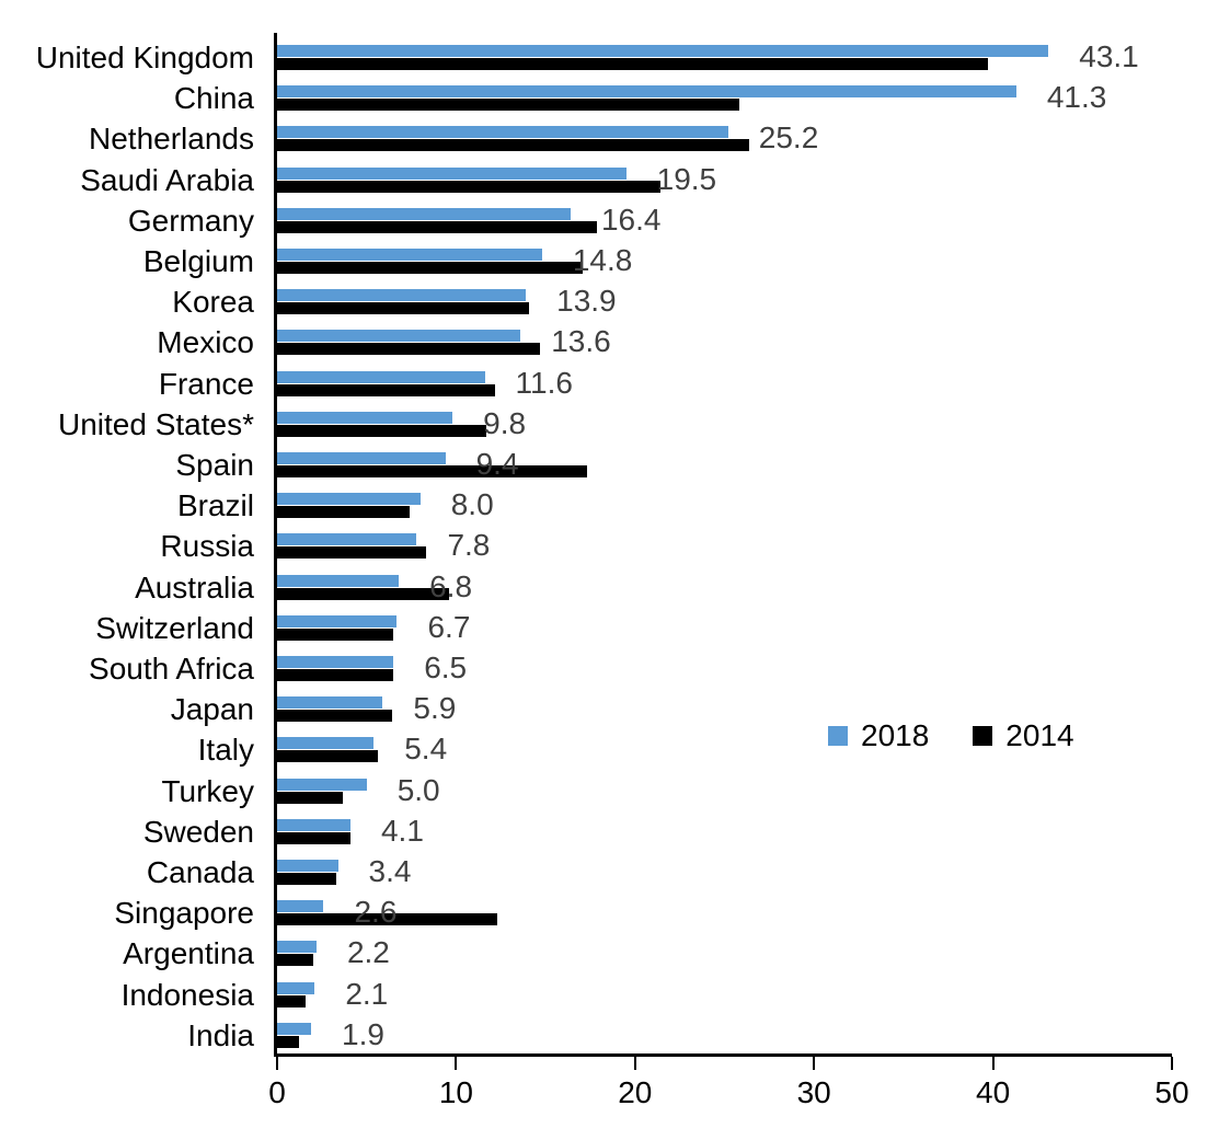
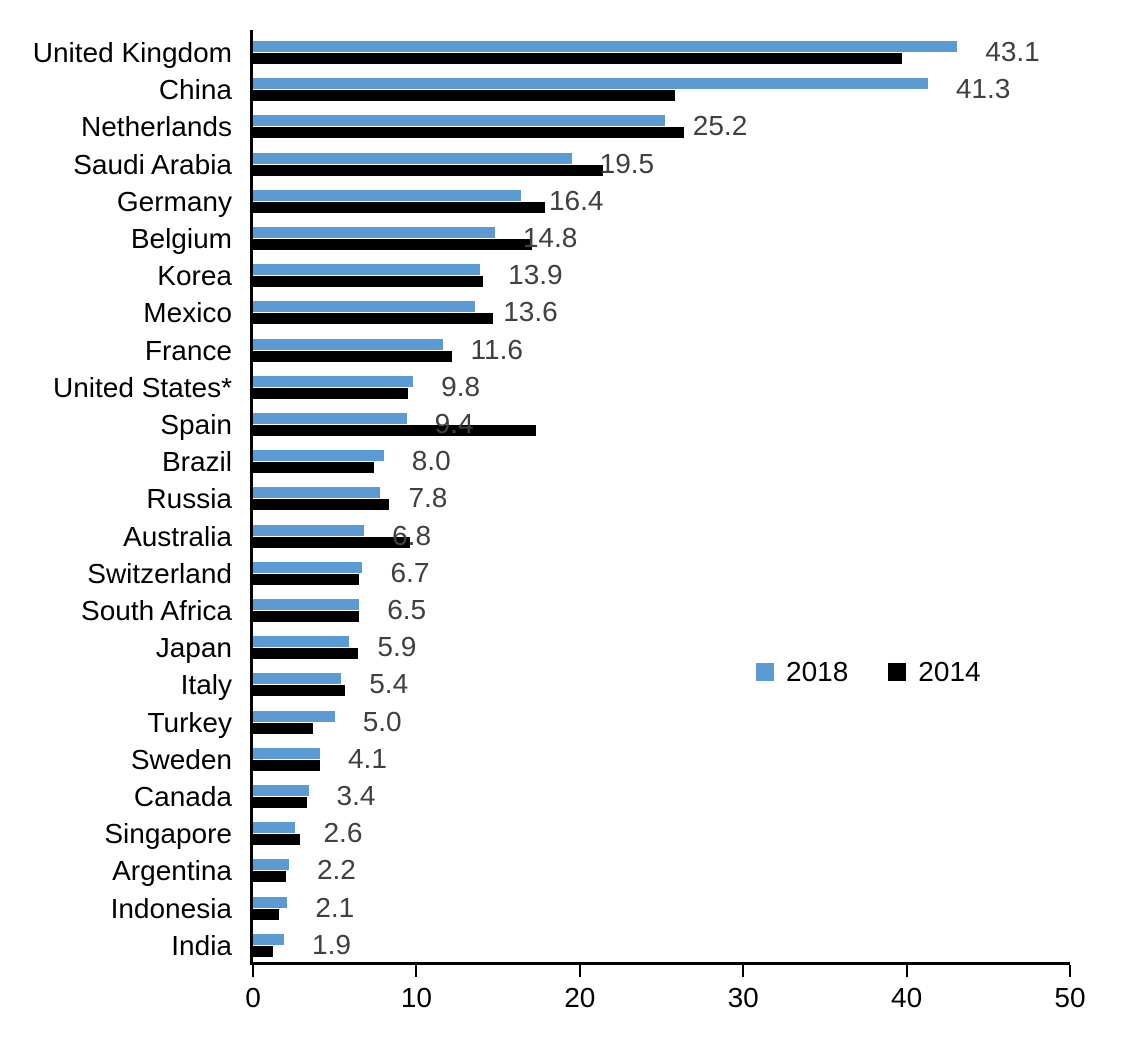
2014/United States*: 11.7 -> 9.5
2014/Singapore: 12.3 -> 2.9
